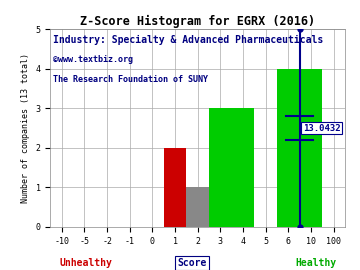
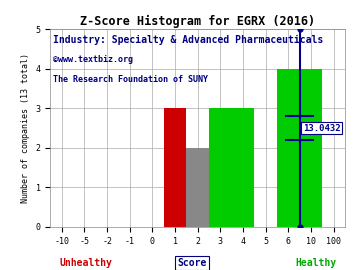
1: 2 -> 3
2: 1 -> 2
